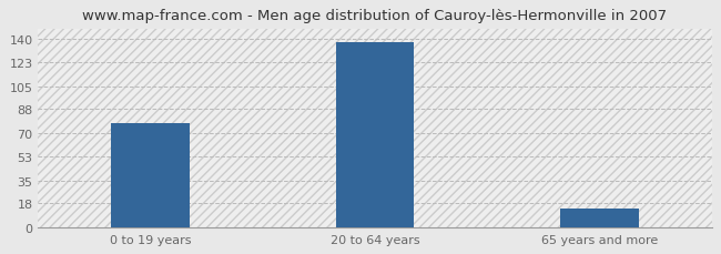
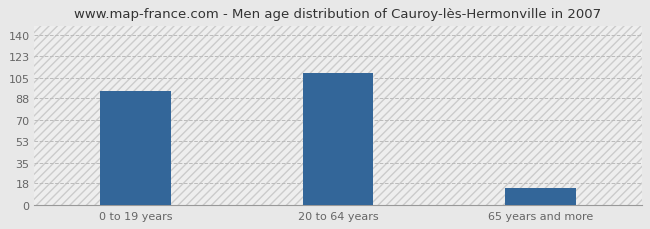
0 to 19 years: 78 -> 94
20 to 64 years: 138 -> 109
